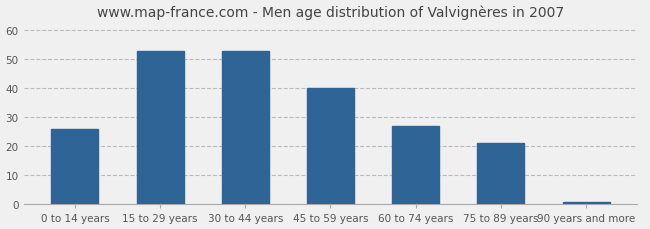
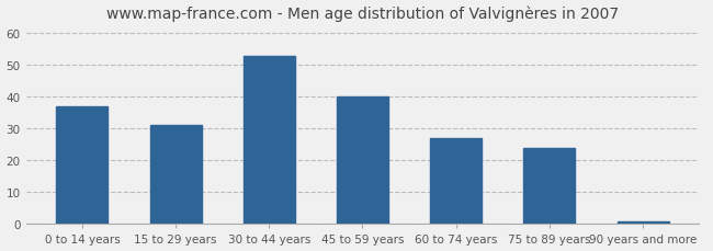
0 to 14 years: 26 -> 37
15 to 29 years: 53 -> 31
75 to 89 years: 21 -> 24
